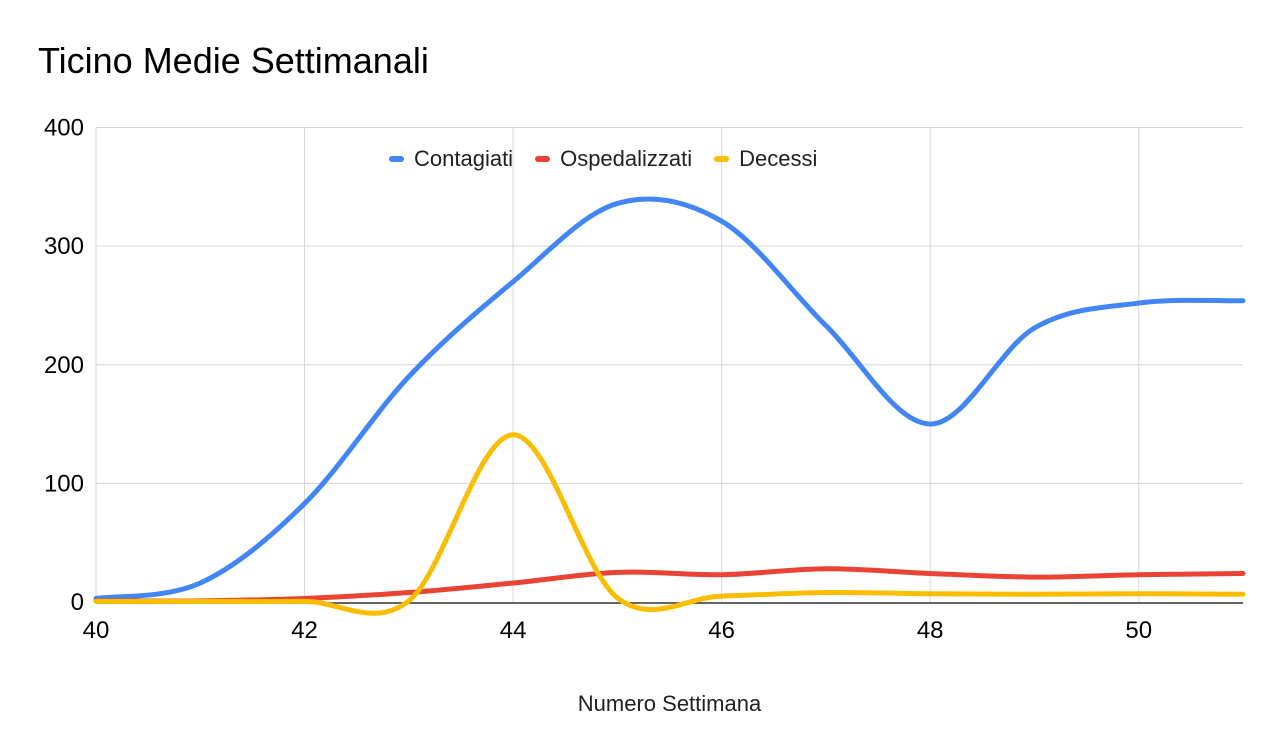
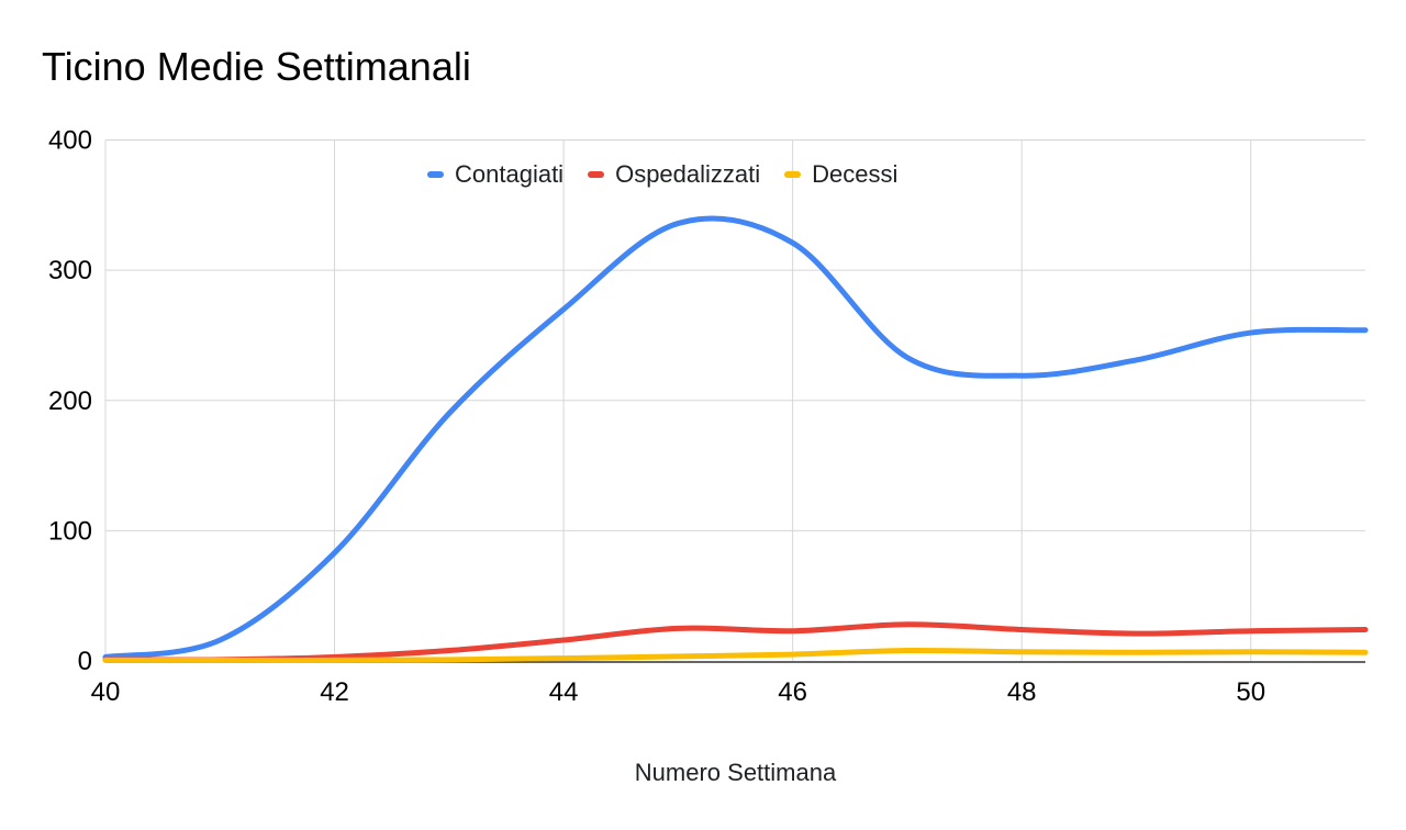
Decessi/44: 141 -> 2
Contagiati/48: 150 -> 219
